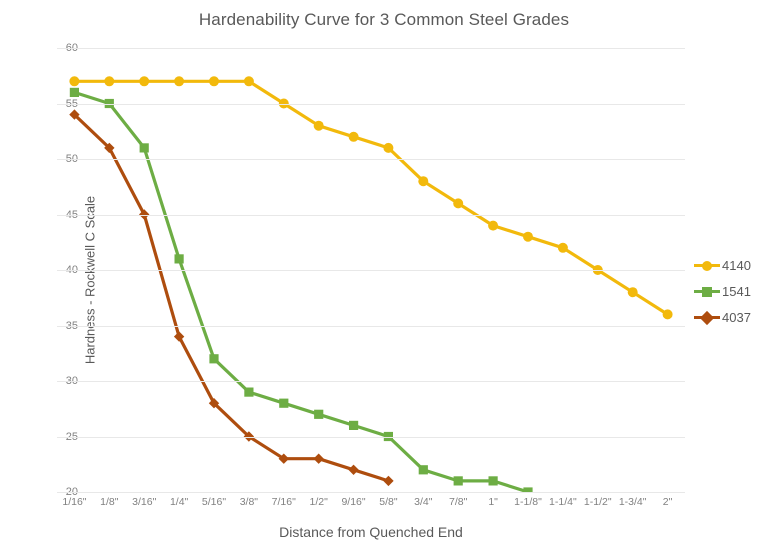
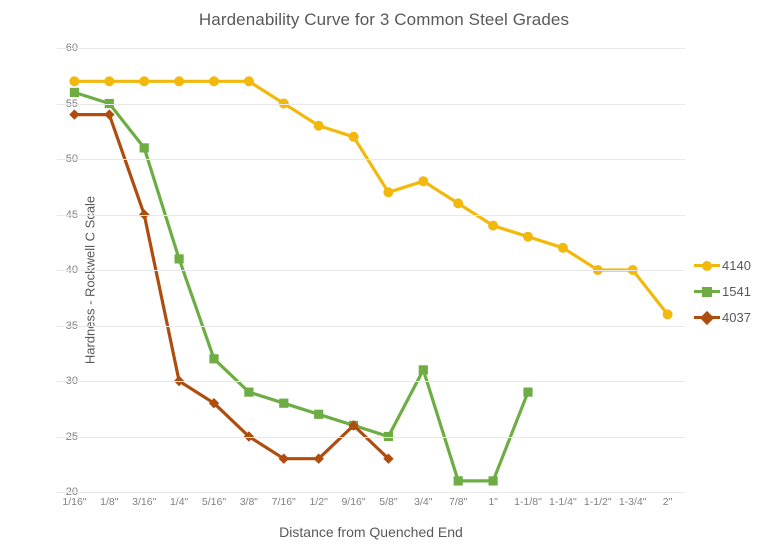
4037/1/8": 51 -> 54
4037/1/4": 34 -> 30
4037/9/16": 22 -> 26
4140/5/8": 51 -> 47
4037/5/8": 21 -> 23
1541/3/4": 22 -> 31
1541/1-1/8": 20 -> 29
4140/1-3/4": 38 -> 40
